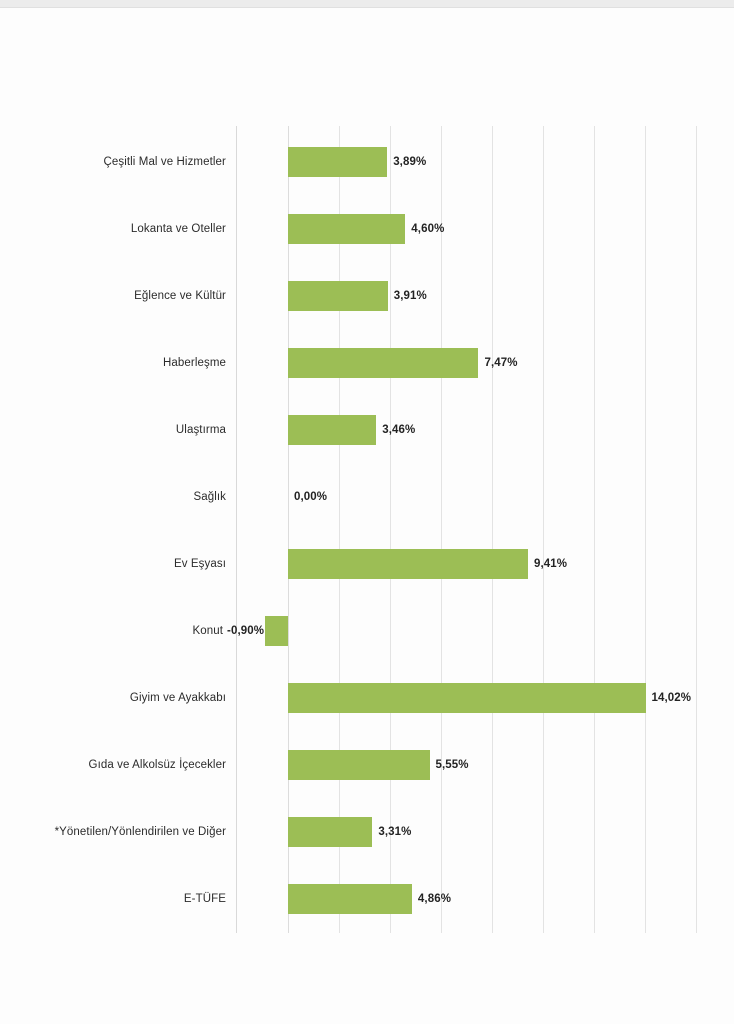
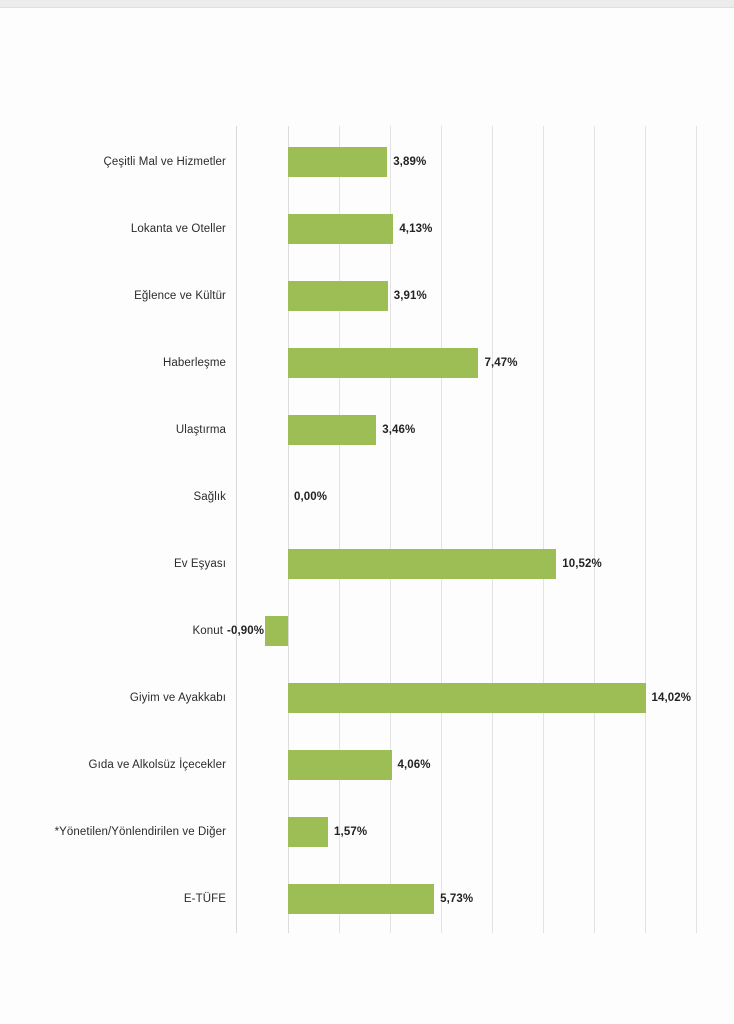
Lokanta ve Oteller: 4,60% -> 4,13%
Ev Eşyası: 9,41% -> 10,52%
Gıda ve Alkolsüz İçecekler: 5,55% -> 4,06%
*Yönetilen/Yönlendirilen ve Diğer: 3,31% -> 1,57%
E-TÜFE: 4,86% -> 5,73%
